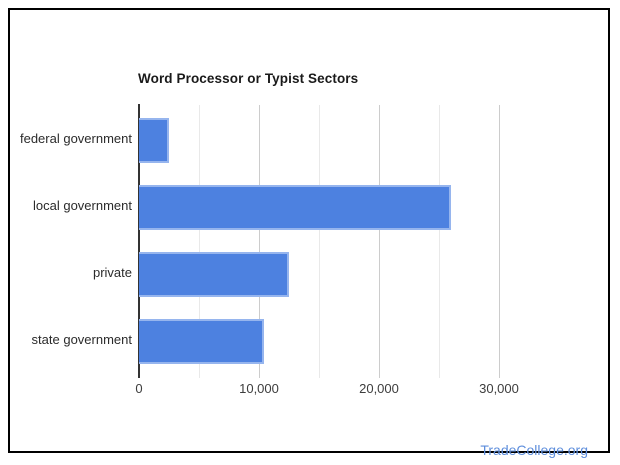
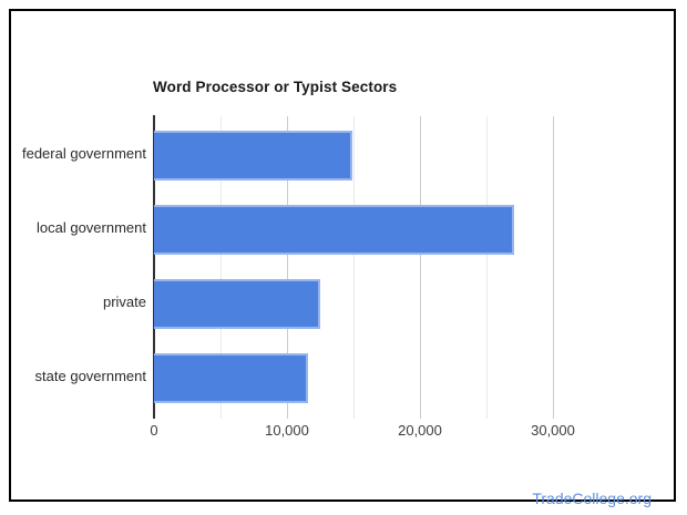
federal government: 2500 -> 14900
local government: 26000 -> 27100
state government: 10400 -> 11600
